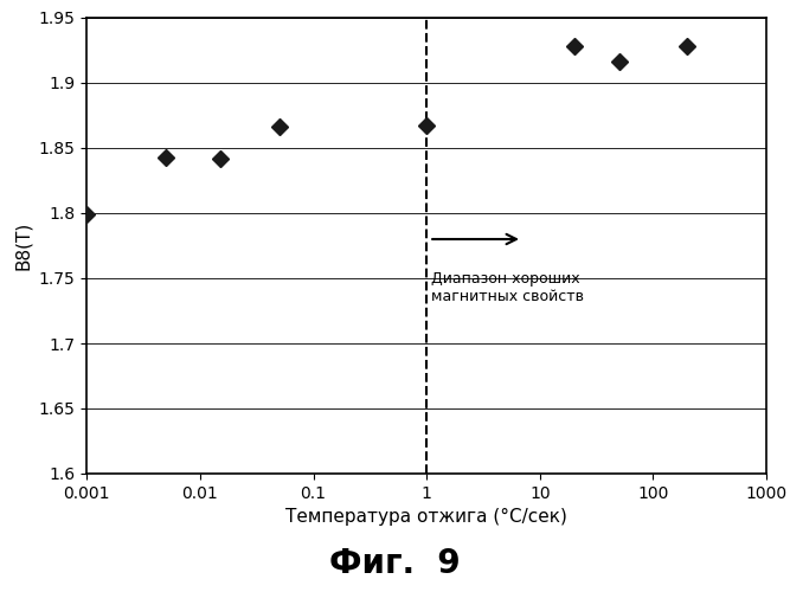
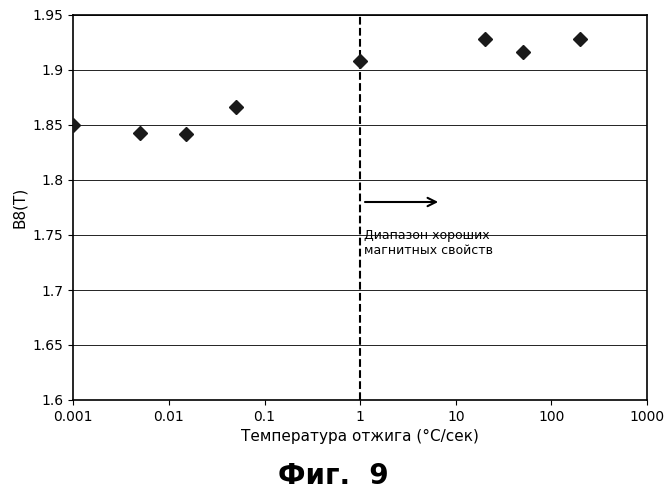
0.001: 1.799 -> 1.850
1: 1.867 -> 1.908
